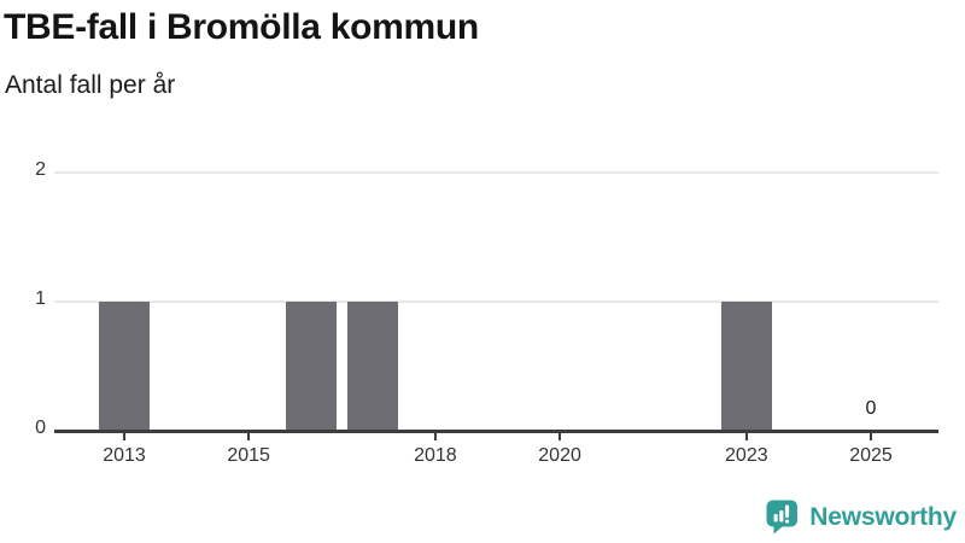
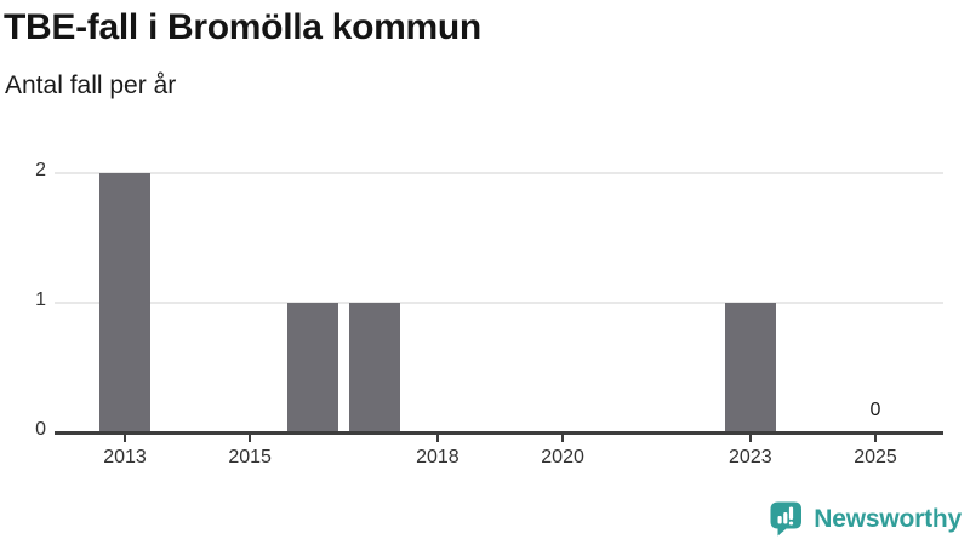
2013: 1 -> 2
